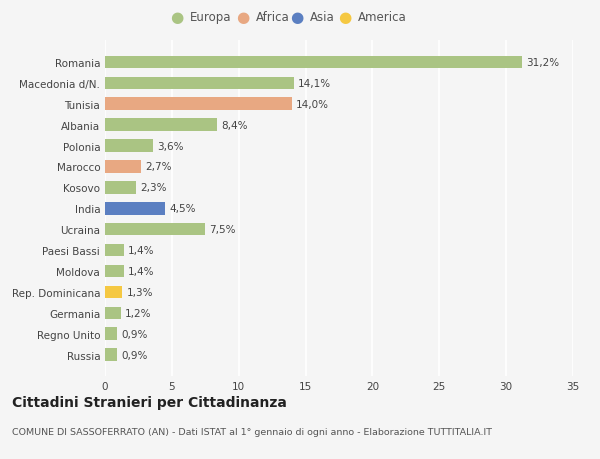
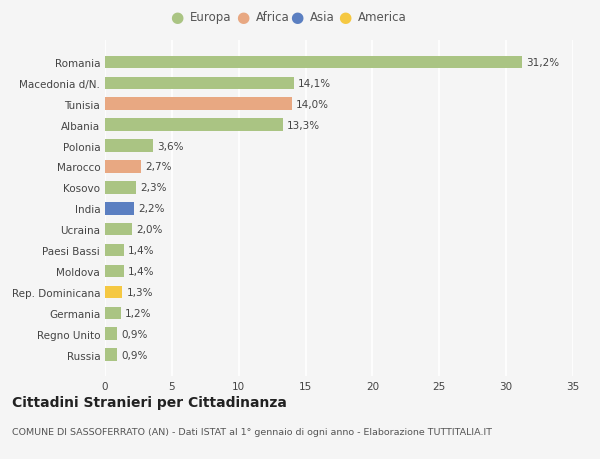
Albania: 8,4% -> 13,3%
India: 4,5% -> 2,2%
Ucraina: 7,5% -> 2,0%
